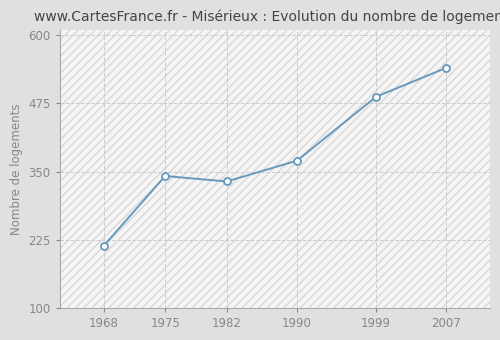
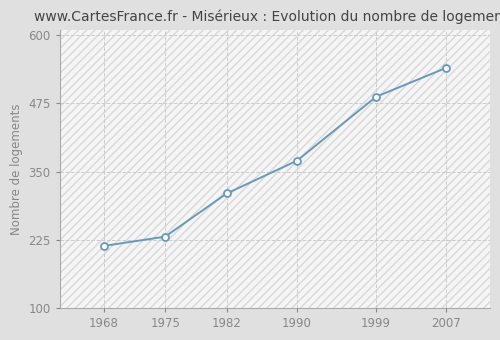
1975: 342 -> 231
1982: 332 -> 310
